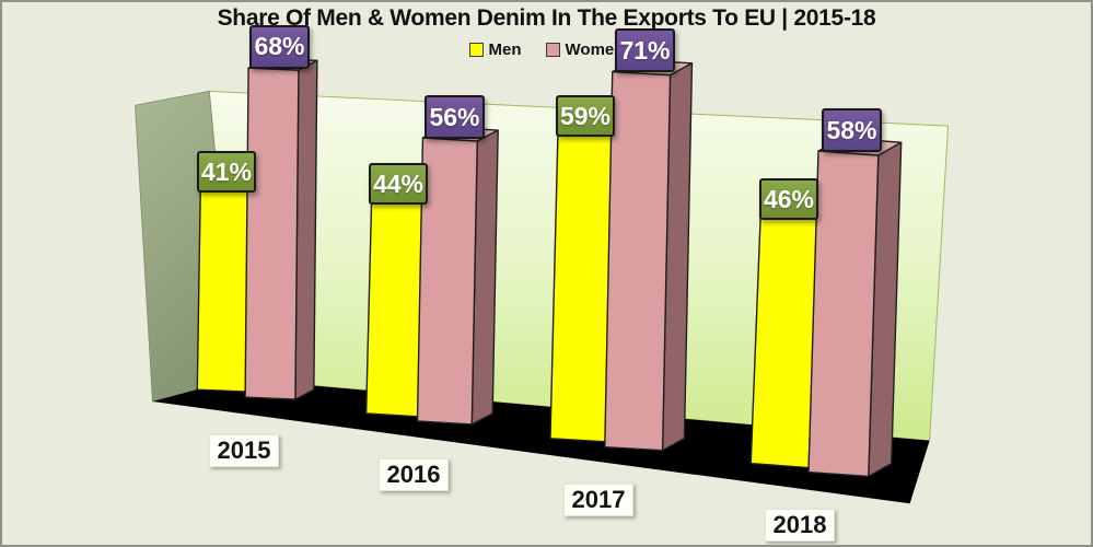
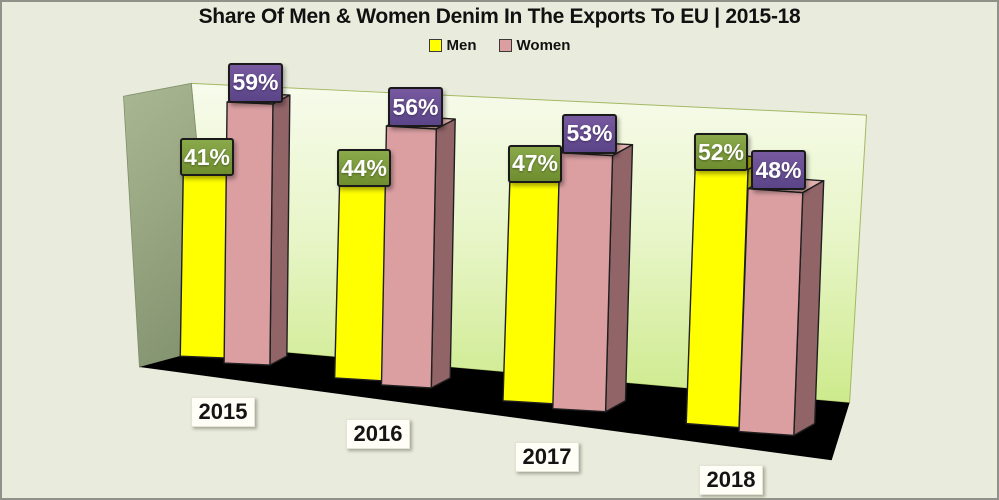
Women/2015: 68% -> 59%
Men/2017: 59% -> 47%
Women/2017: 71% -> 53%
Men/2018: 46% -> 52%
Women/2018: 58% -> 48%
